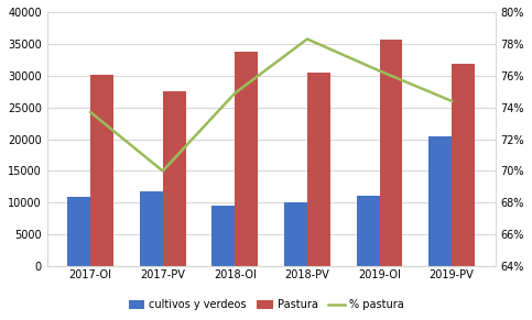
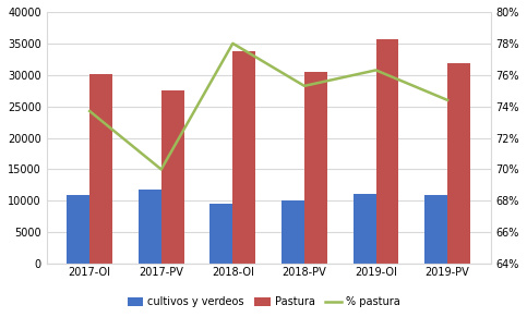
% pastura/2018-OI: 74.9% -> 78.0%
% pastura/2018-PV: 78.3% -> 75.3%
cultivos y verdeos/2019-PV: 20400 -> 11000
